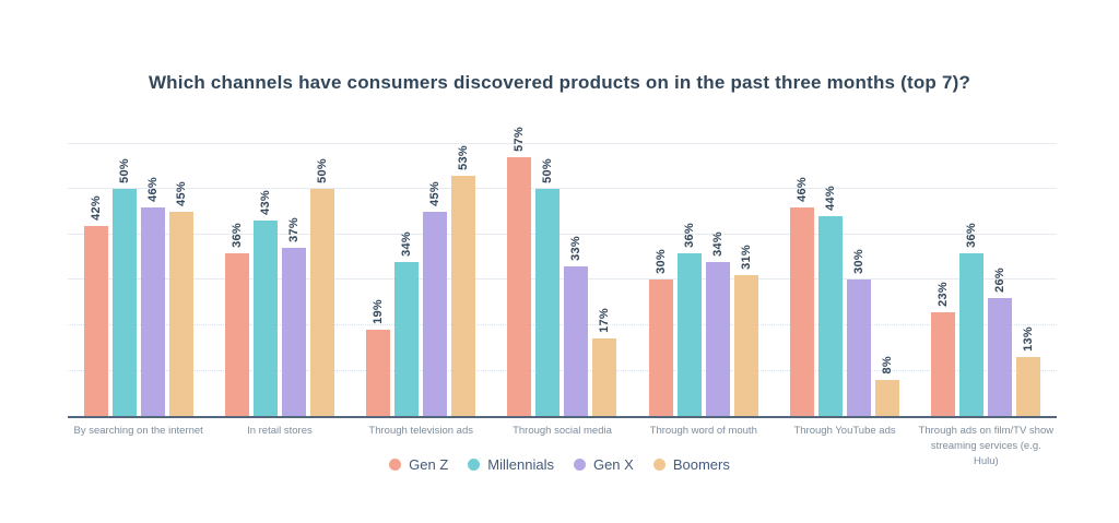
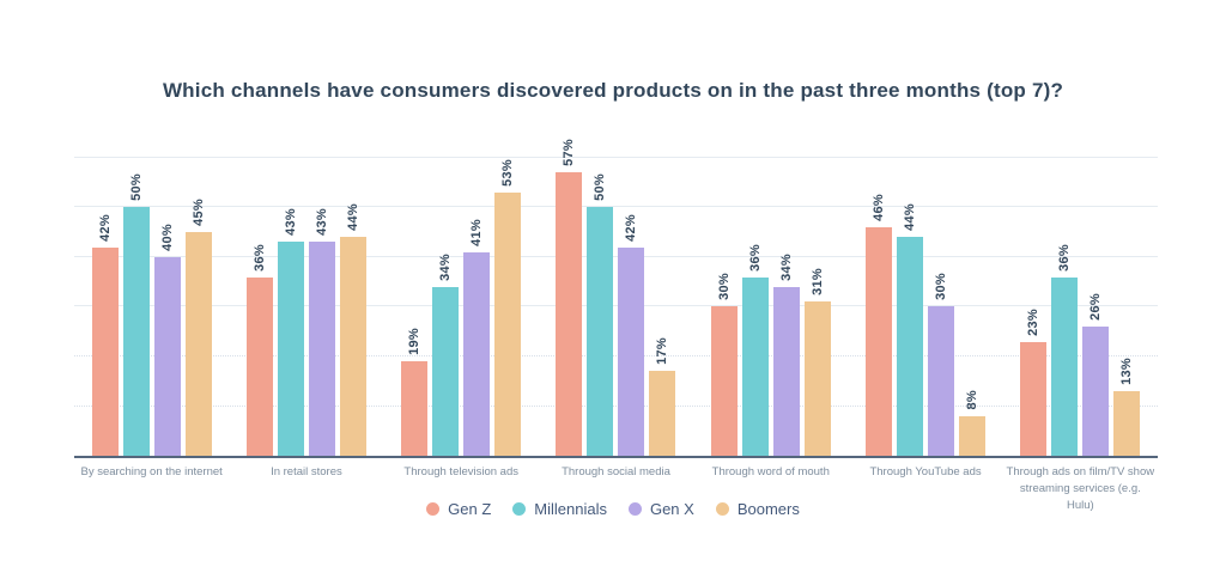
Gen X/By searching on the internet: 46% -> 40%
Gen X/In retail stores: 37% -> 43%
Boomers/In retail stores: 50% -> 44%
Gen X/Through television ads: 45% -> 41%
Gen X/Through social media: 33% -> 42%
